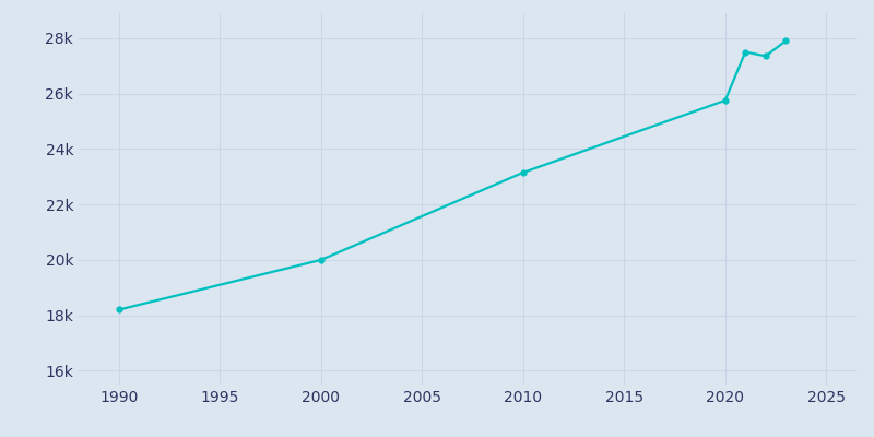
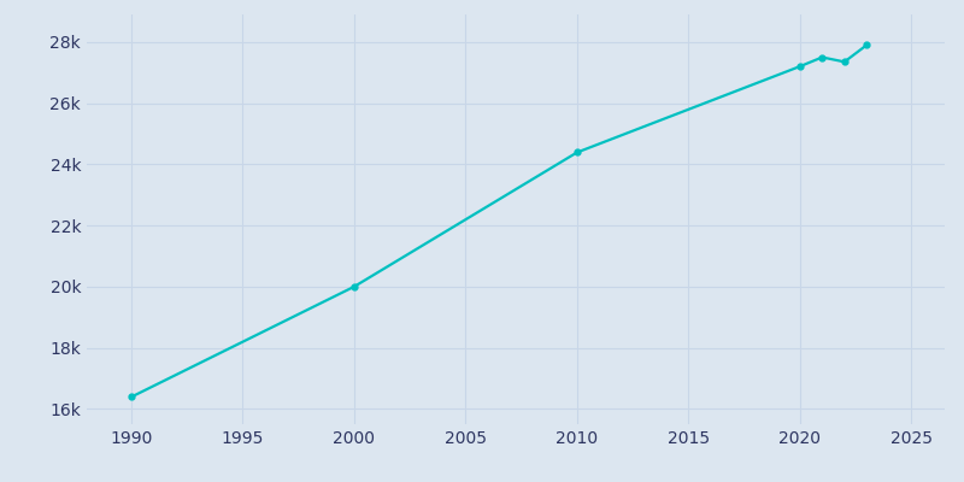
1990: 18.20k -> 16.39k
2010: 23.15k -> 24.39k
2020: 25.75k -> 27.20k
